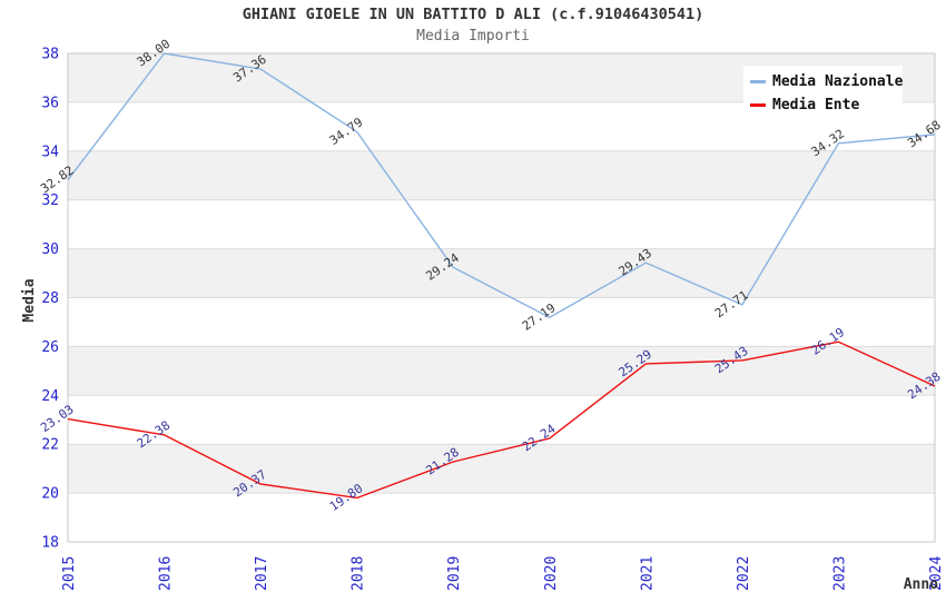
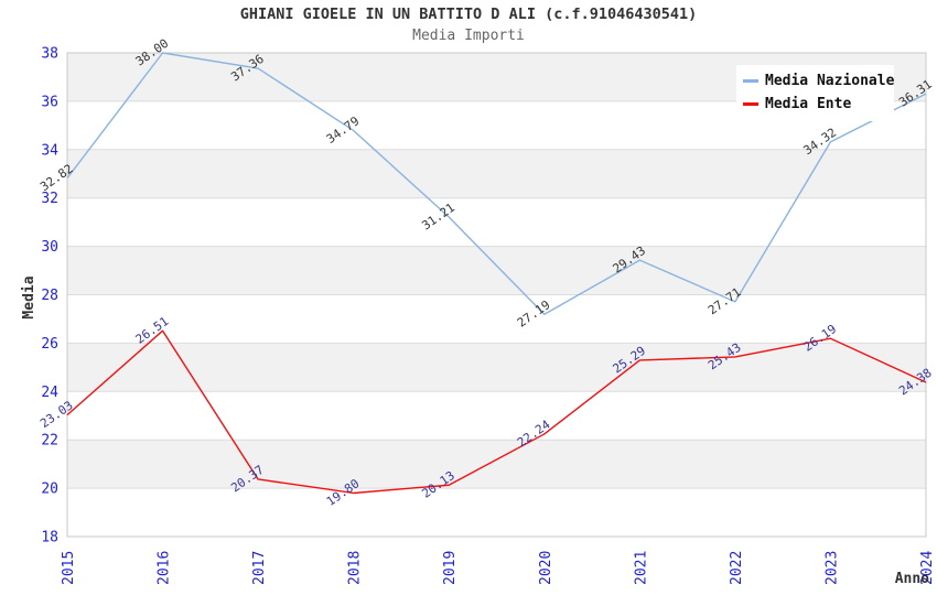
Media Ente/2016: 22.38 -> 26.51
Media Nazionale/2019: 29.24 -> 31.21
Media Ente/2019: 21.28 -> 20.13
Media Nazionale/2024: 34.68 -> 36.31
